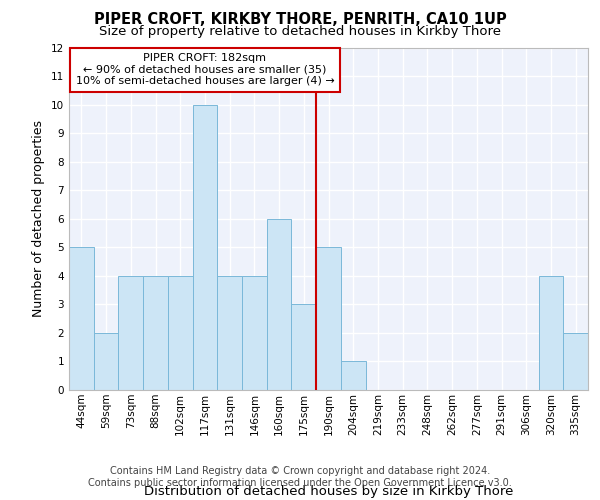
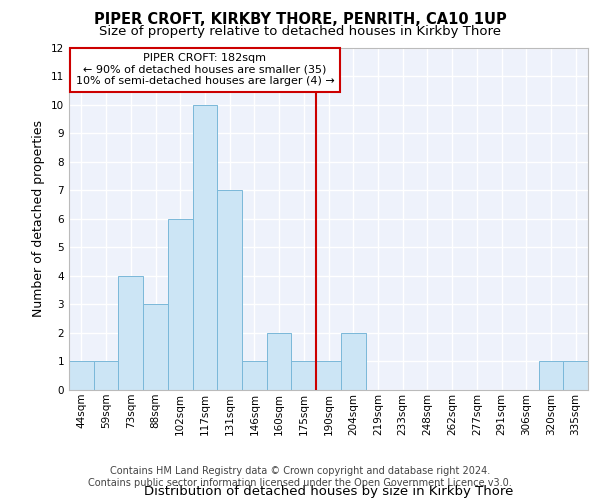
44sqm: 5 -> 1
59sqm: 2 -> 1
88sqm: 4 -> 3
102sqm: 4 -> 6
131sqm: 4 -> 7
146sqm: 4 -> 1
160sqm: 6 -> 2
175sqm: 3 -> 1
190sqm: 5 -> 1
204sqm: 1 -> 2
320sqm: 4 -> 1
335sqm: 2 -> 1
